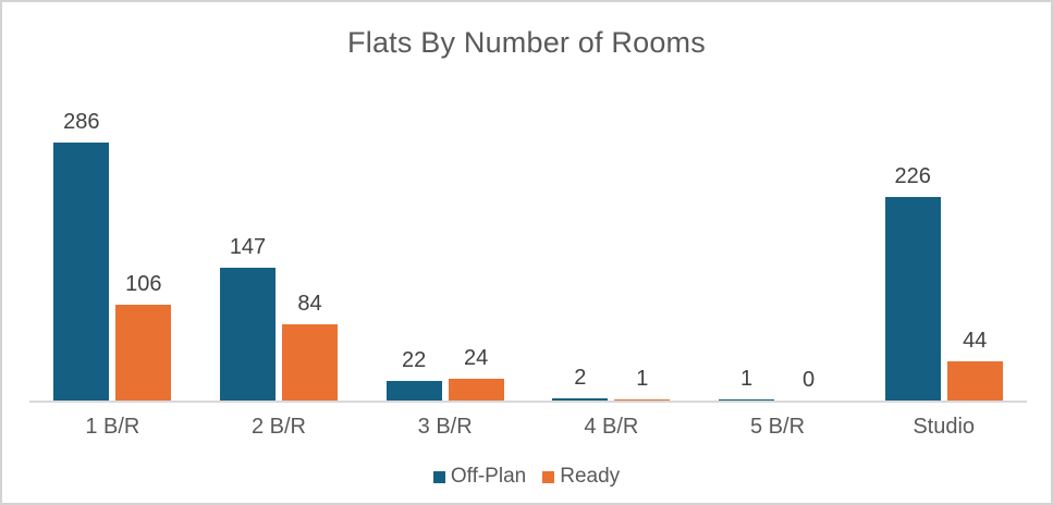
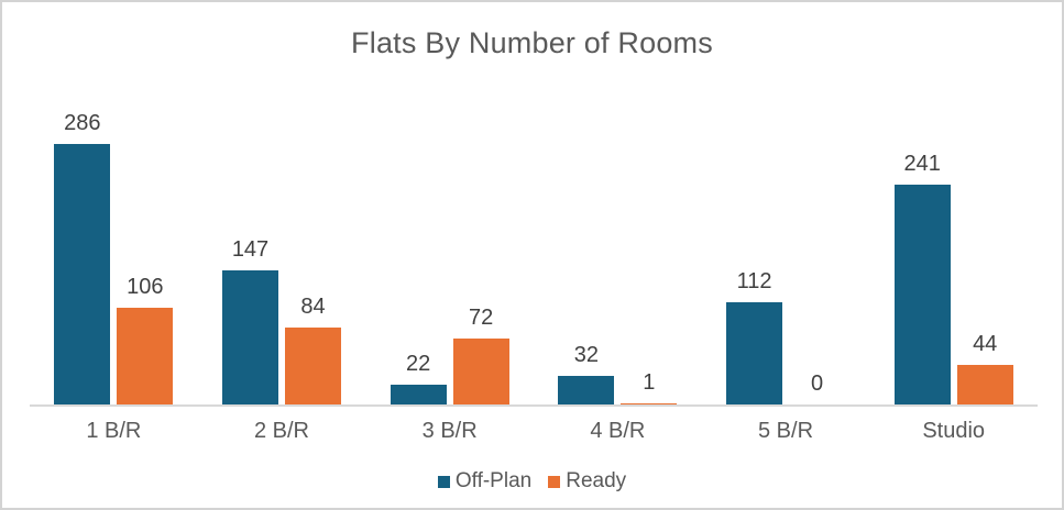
Ready/3 B/R: 24 -> 72
Off-Plan/4 B/R: 2 -> 32
Off-Plan/5 B/R: 1 -> 112
Off-Plan/Studio: 226 -> 241
